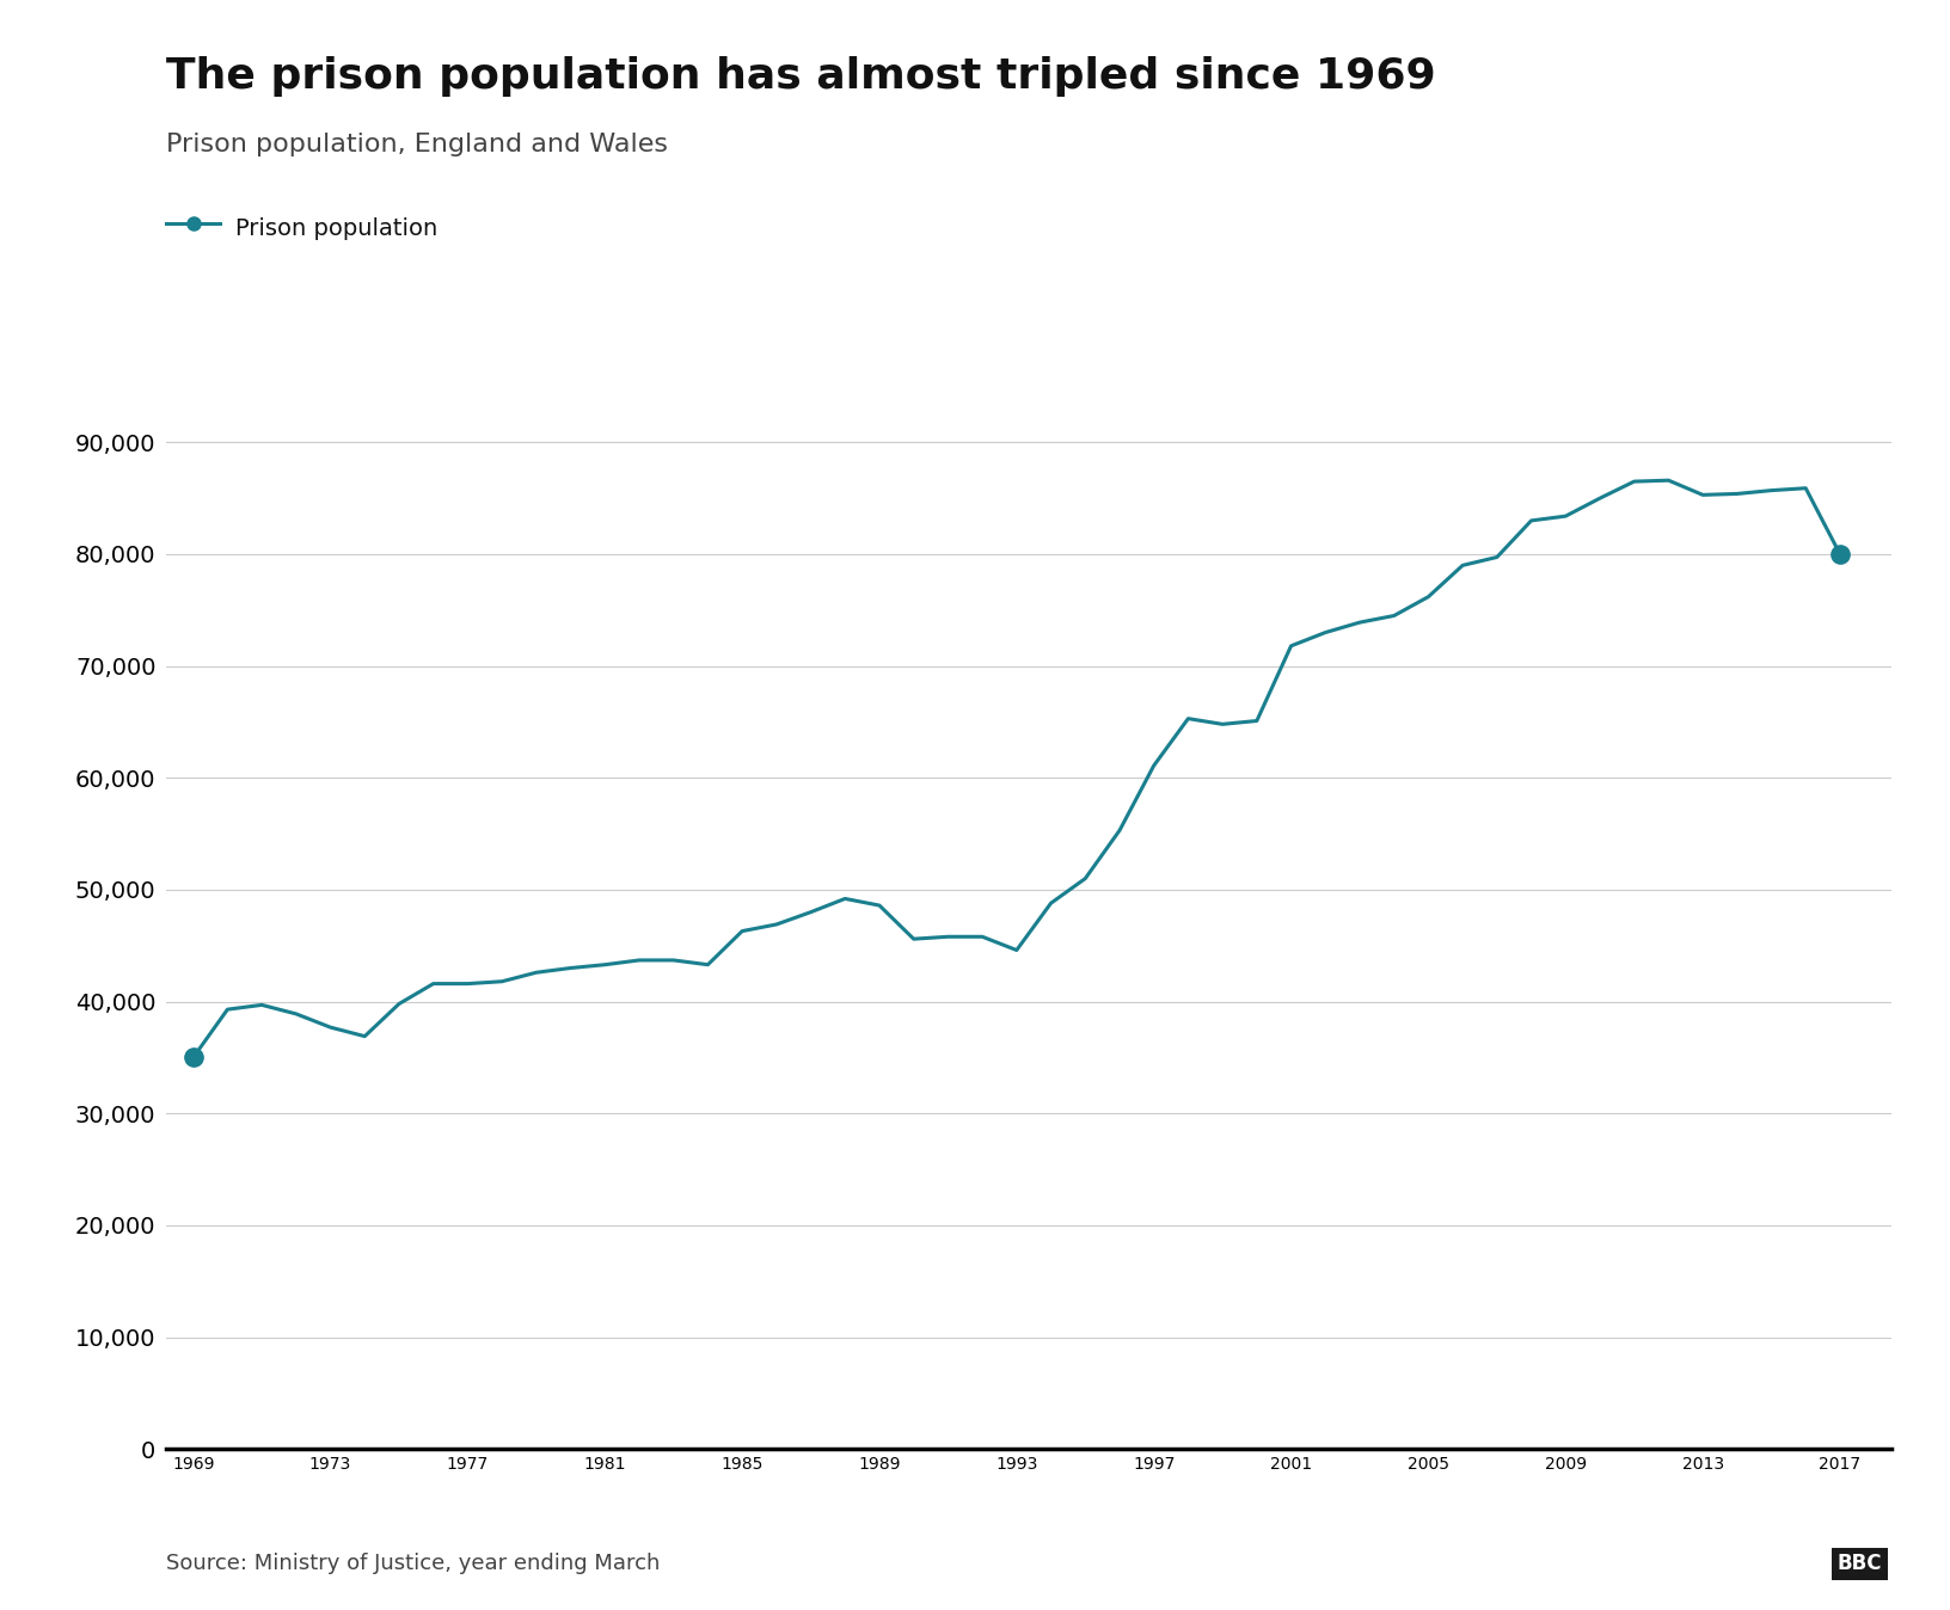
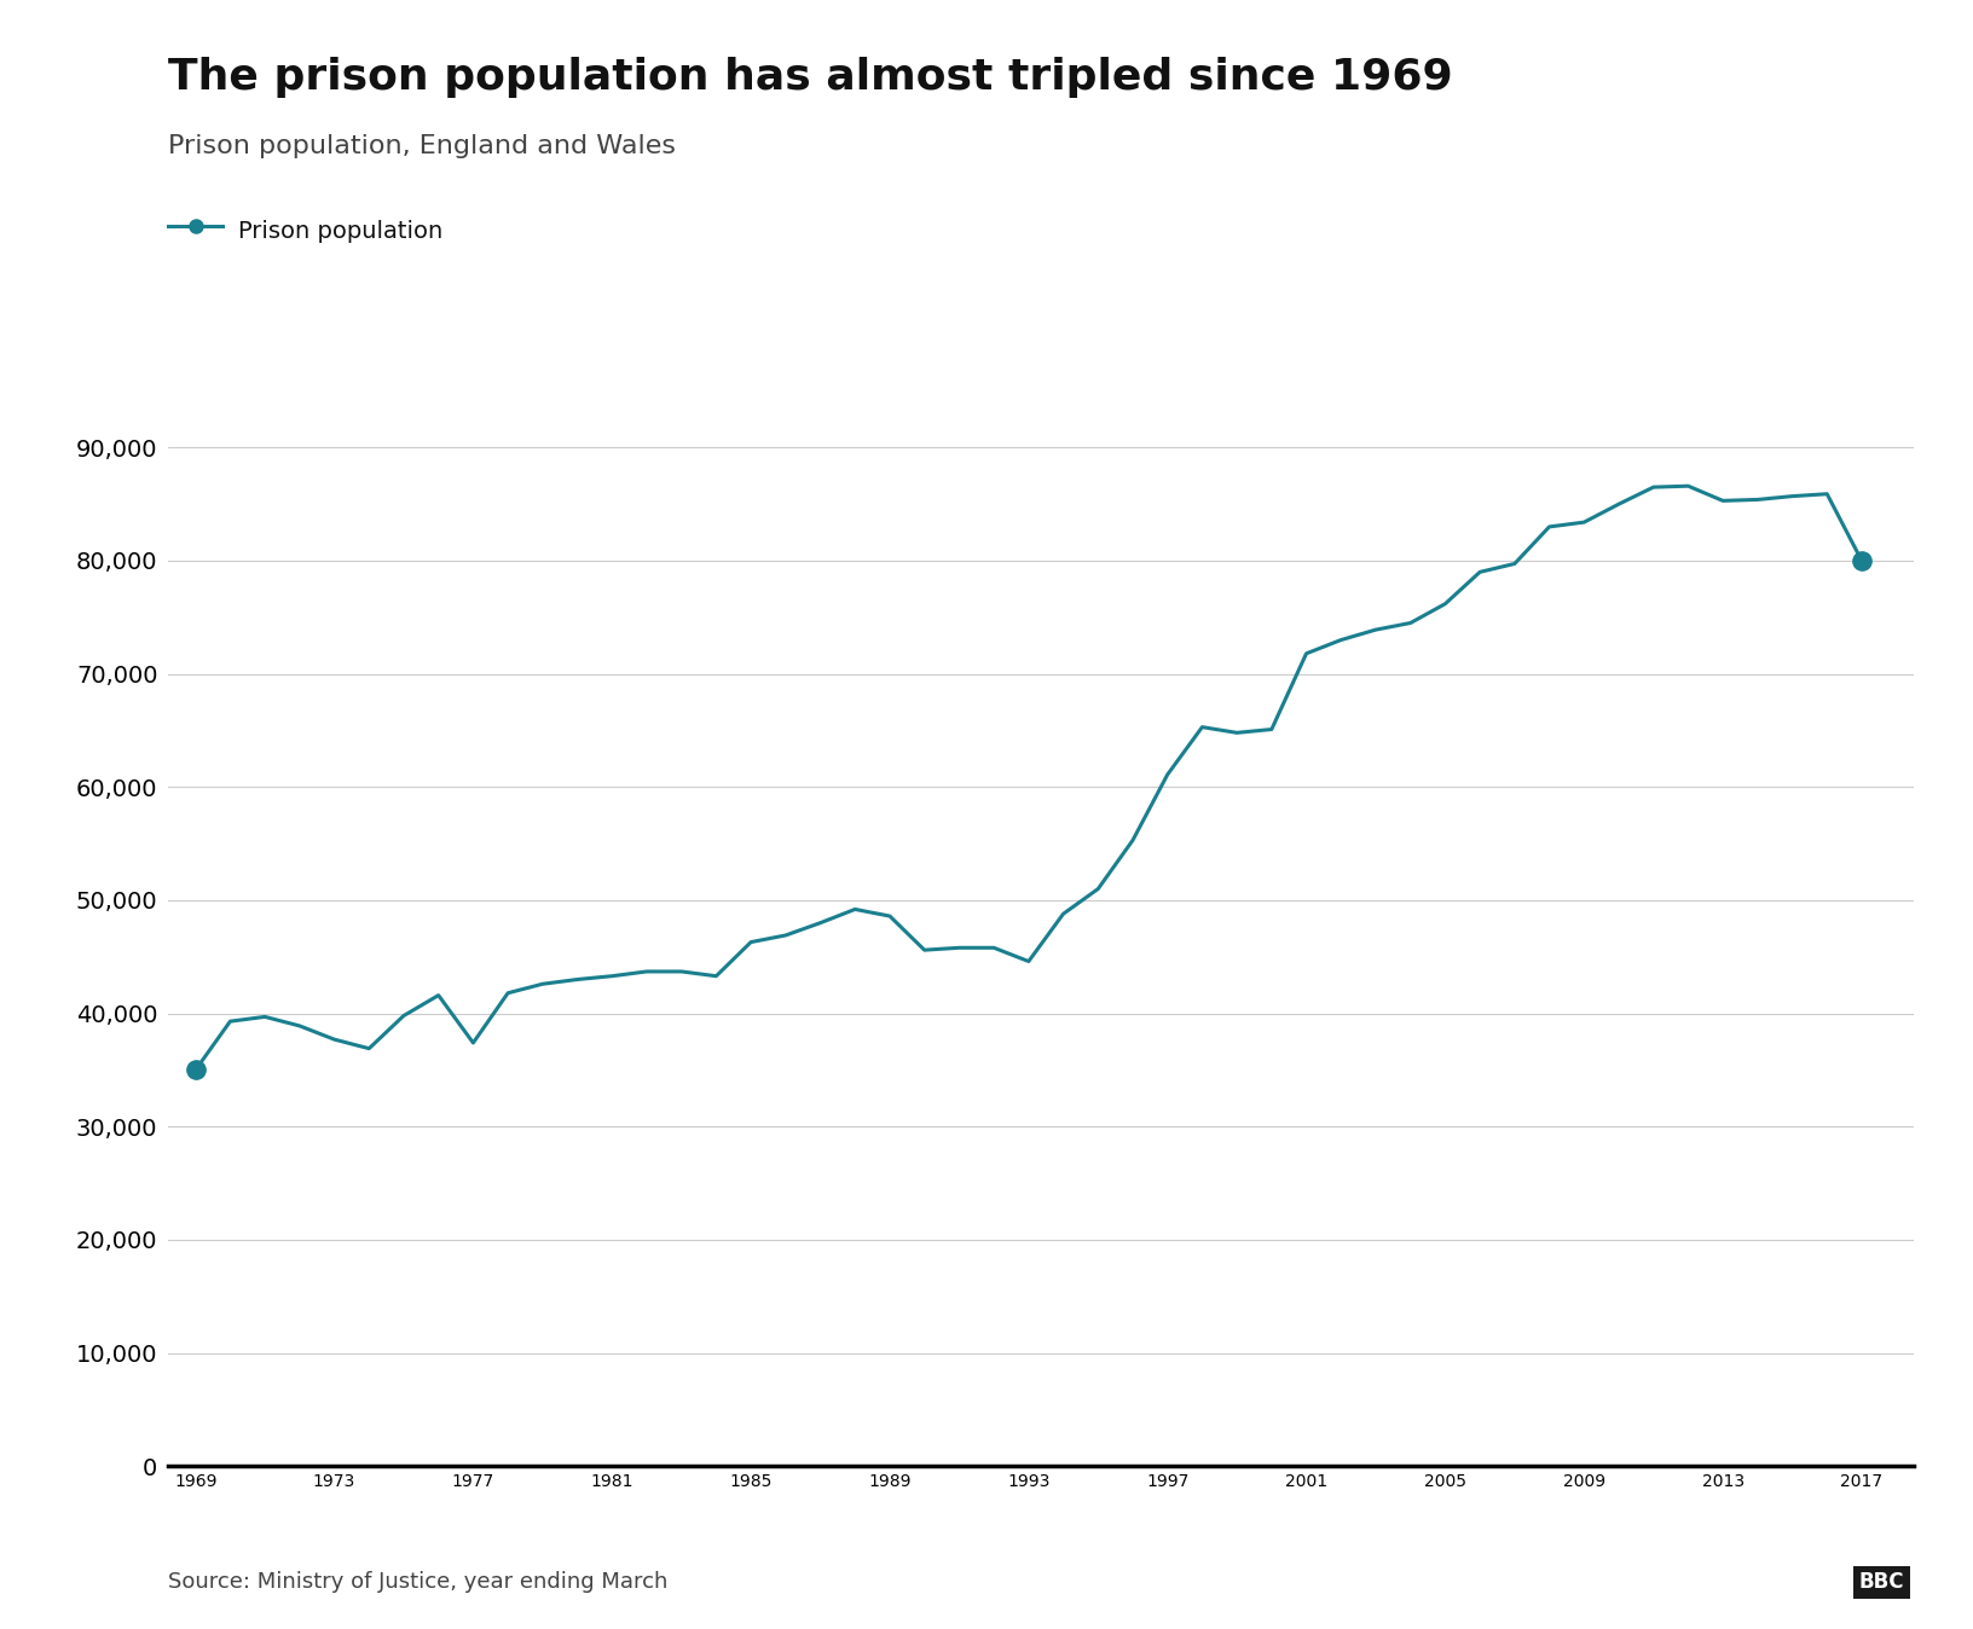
1977: 41,600 -> 37,400
